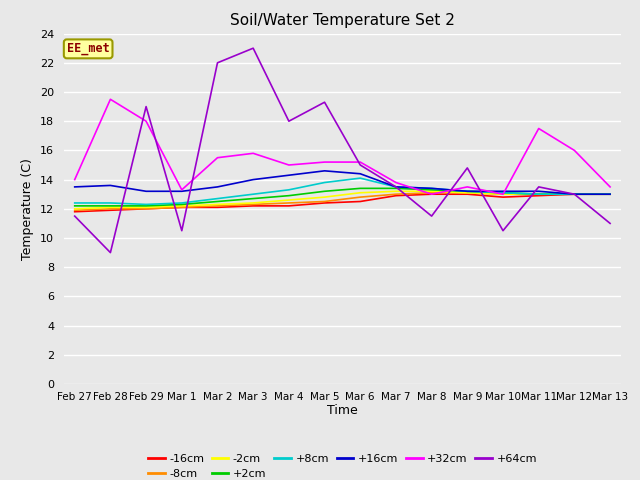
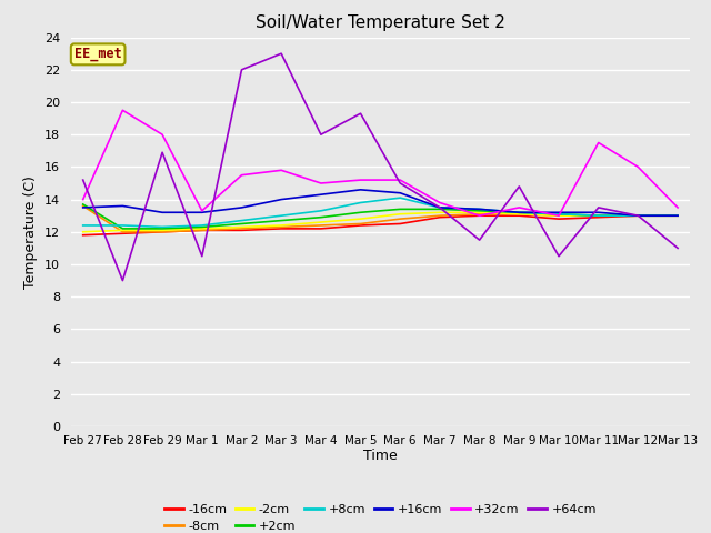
-8cm/Feb 27: 11.9 -> 13.6
+2cm/Feb 27: 12.2 -> 13.7
+64cm/Feb 27: 11.5 -> 15.2
+64cm/Feb 29: 19.0 -> 16.9
